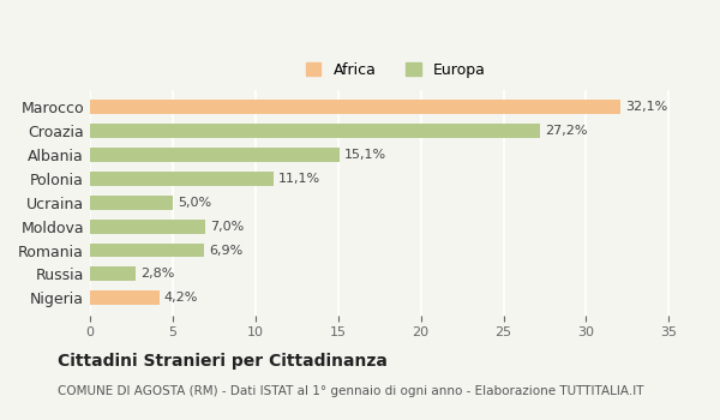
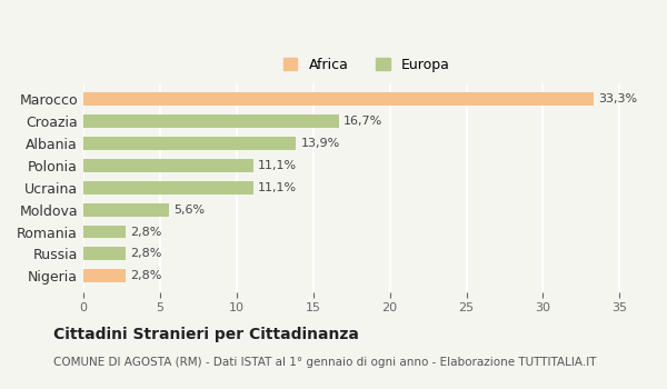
Marocco: 32,1% -> 33,3%
Croazia: 27,2% -> 16,7%
Albania: 15,1% -> 13,9%
Ucraina: 5,0% -> 11,1%
Moldova: 7,0% -> 5,6%
Romania: 6,9% -> 2,8%
Nigeria: 4,2% -> 2,8%
